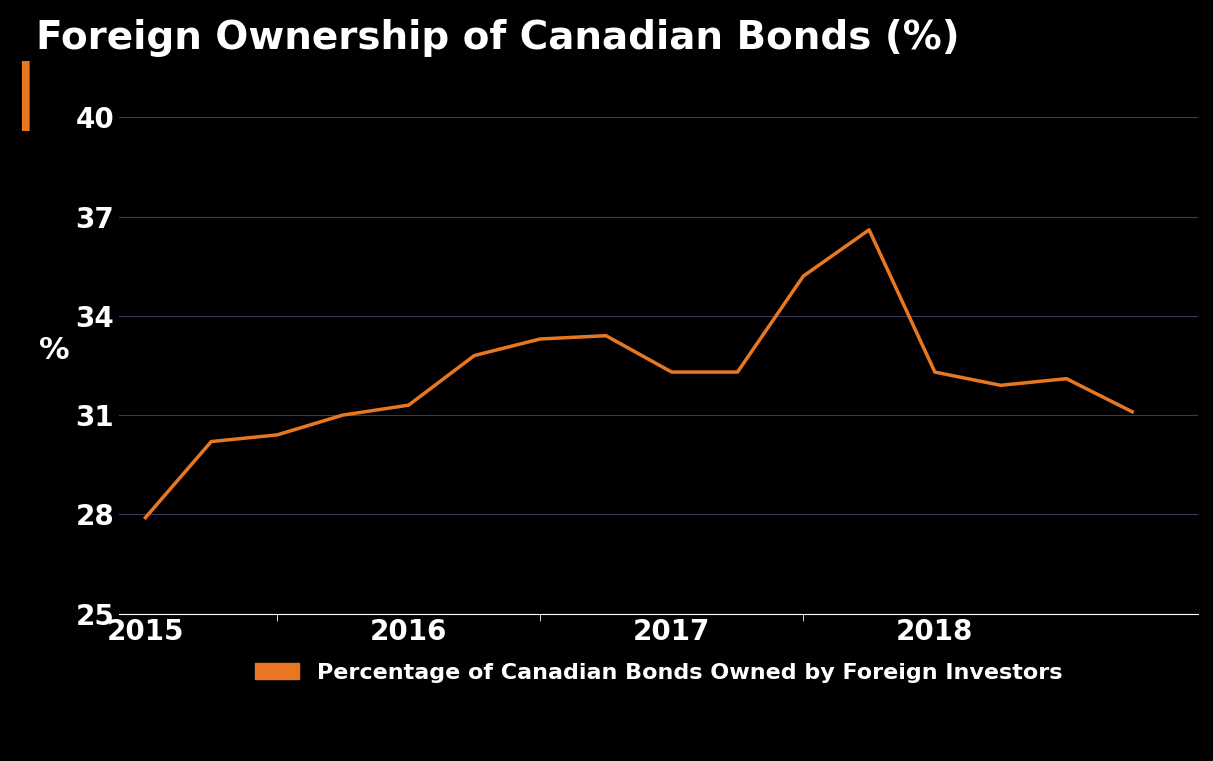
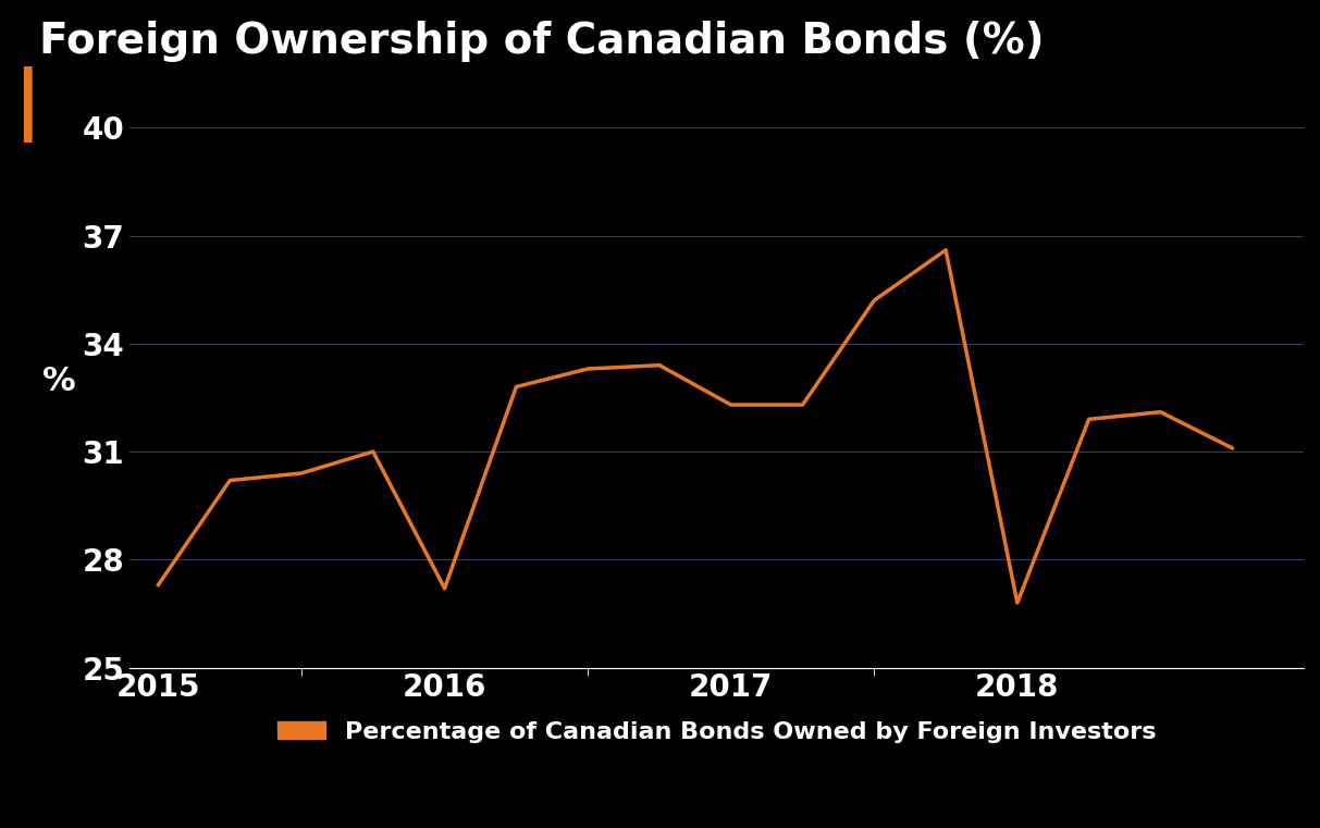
2015: 27.9 -> 27.3
2016: 31.3 -> 27.2
2018: 32.3 -> 26.8
